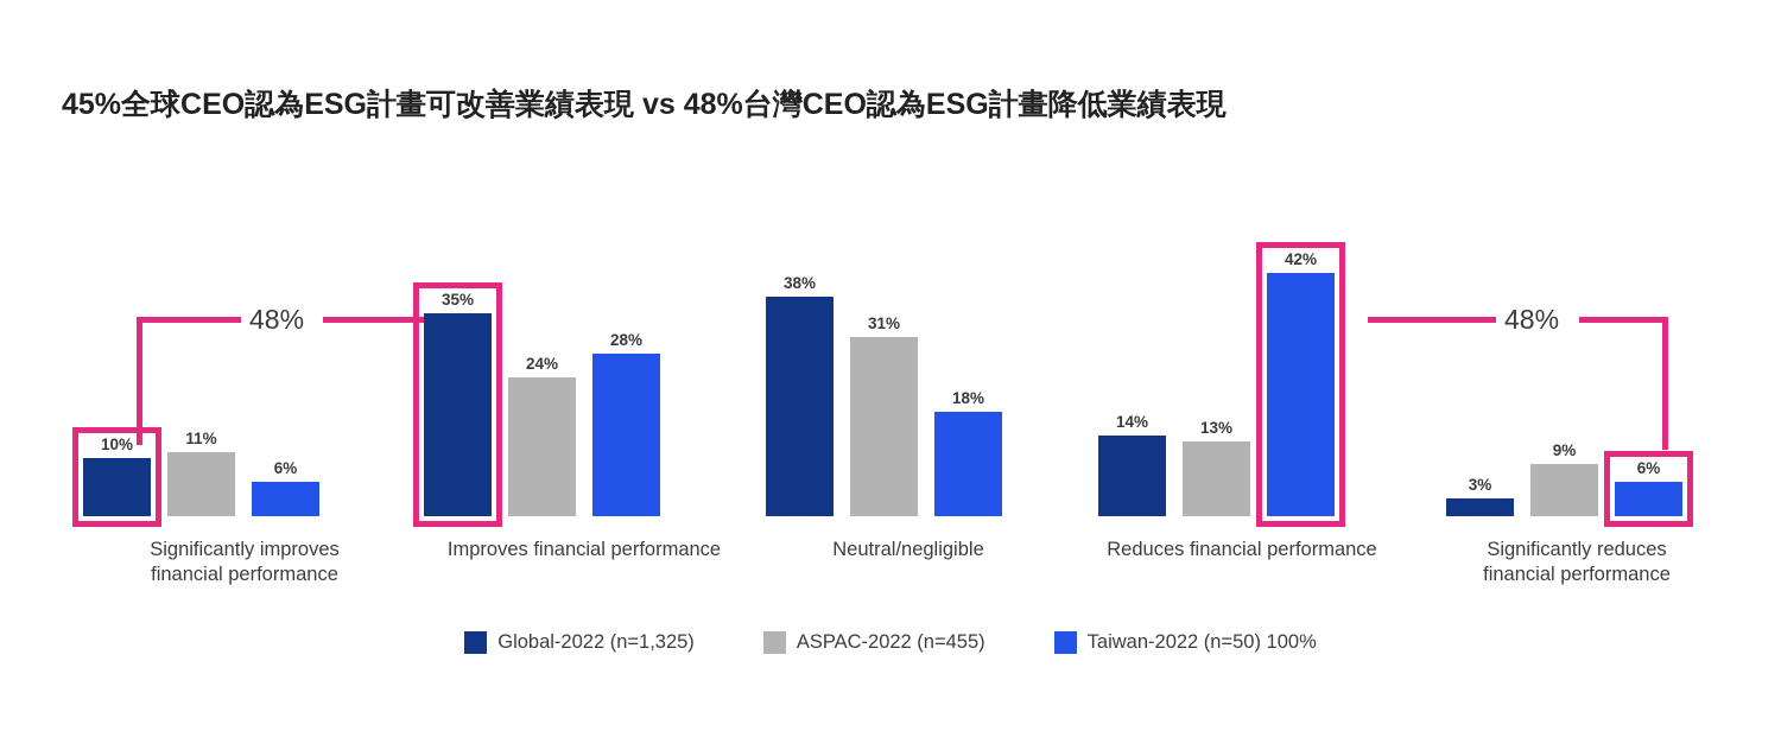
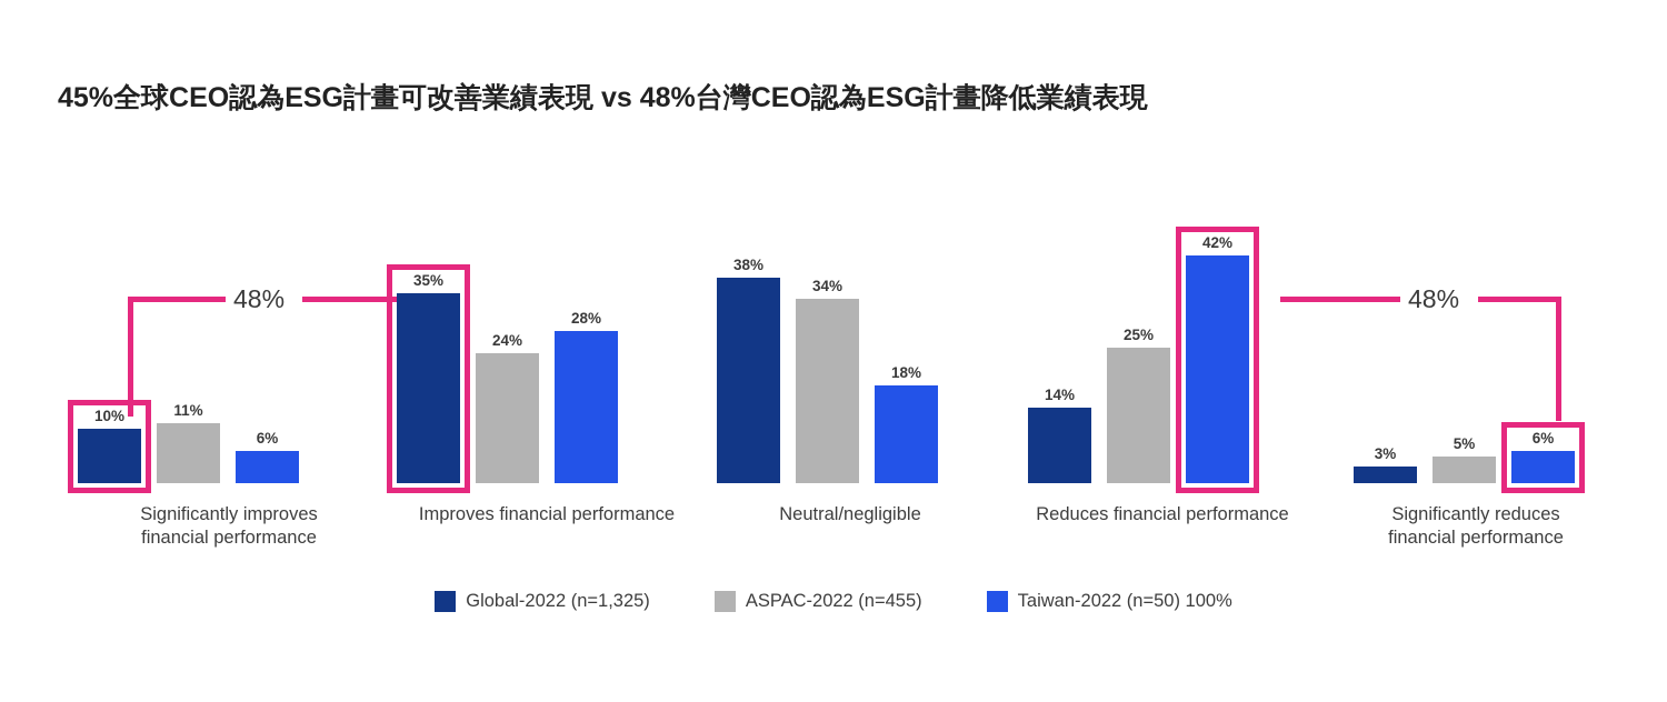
ASPAC-2022 (n=455)/Neutral/negligible: 31% -> 34%
ASPAC-2022 (n=455)/Reduces financial performance: 13% -> 25%
ASPAC-2022 (n=455)/Significantly reduces financial performance: 9% -> 5%
